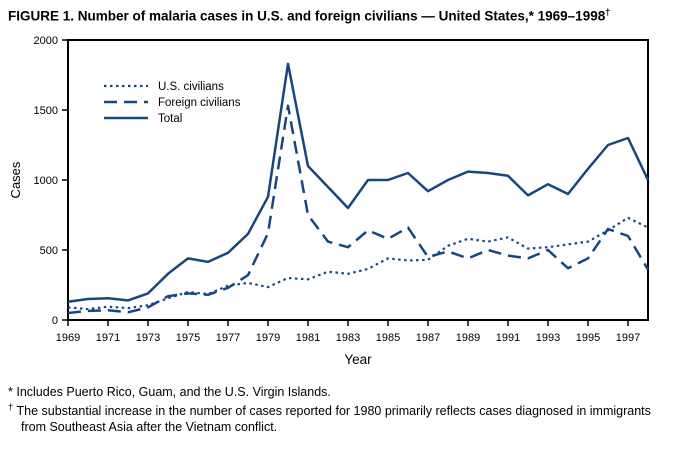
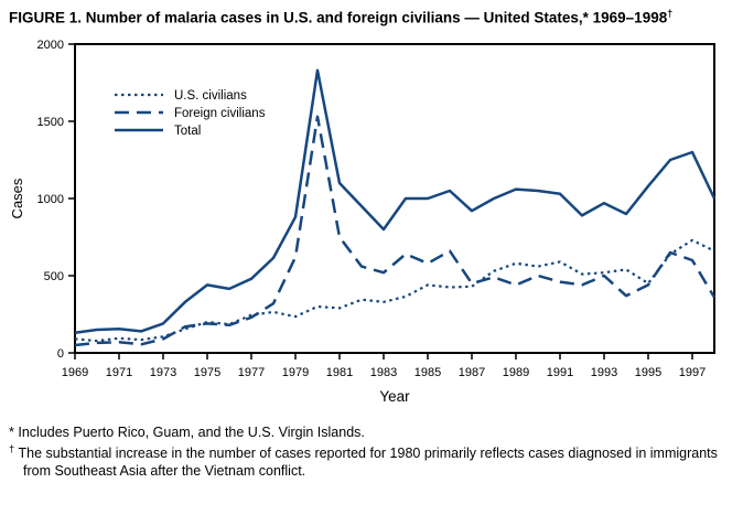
U.S. civilians/1995: 560 -> 450
